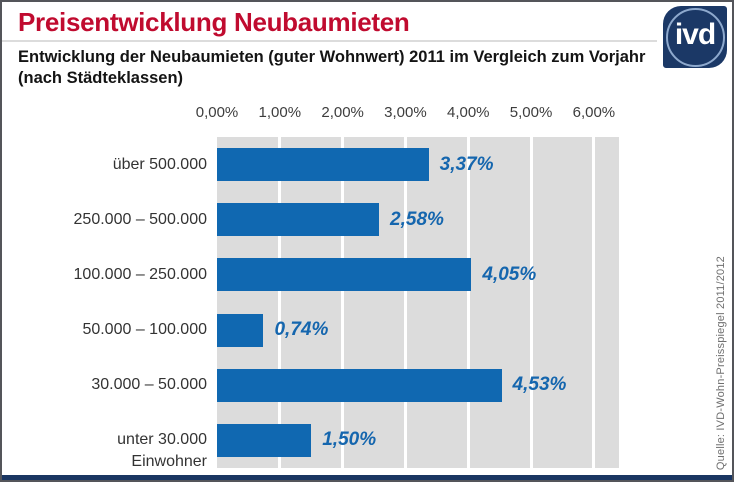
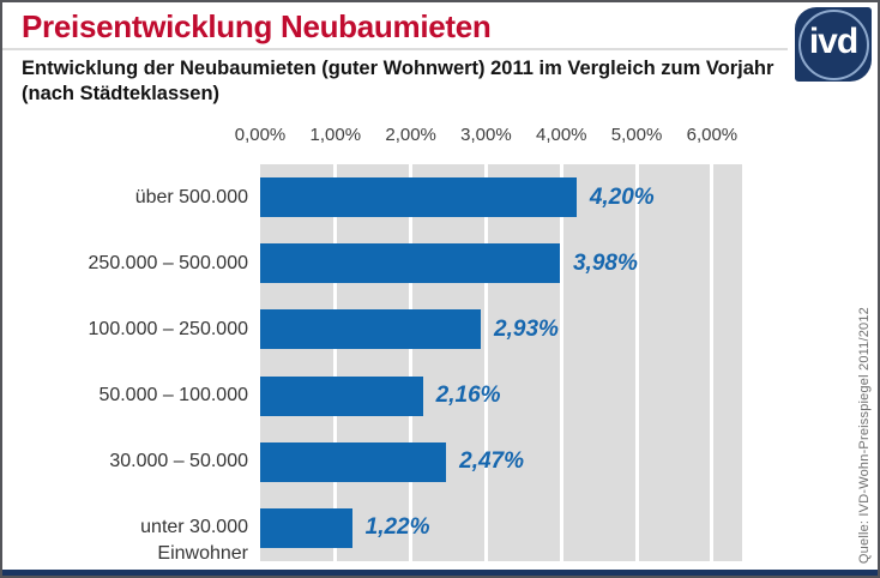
über 500.000: 3,37% -> 4,20%
250.000 – 500.000: 2,58% -> 3,98%
100.000 – 250.000: 4,05% -> 2,93%
50.000 – 100.000: 0,74% -> 2,16%
30.000 – 50.000: 4,53% -> 2,47%
unter 30.000 Einwohner: 1,50% -> 1,22%
